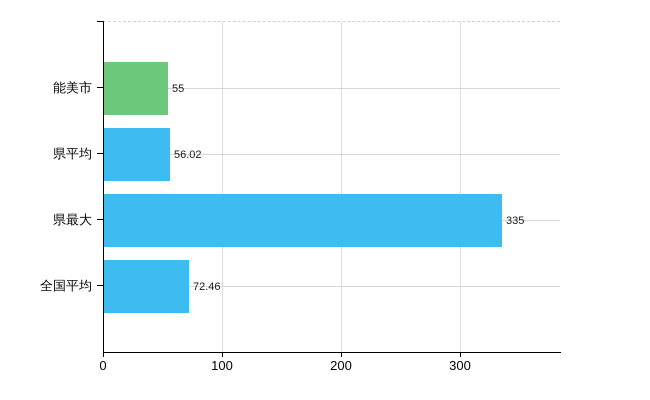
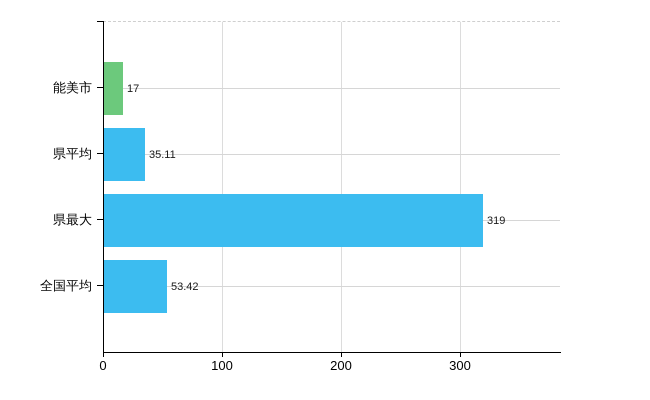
能美市: 55 -> 17
県平均: 56.02 -> 35.11
県最大: 335 -> 319
全国平均: 72.46 -> 53.42
